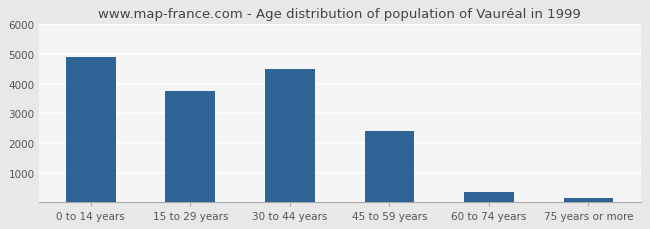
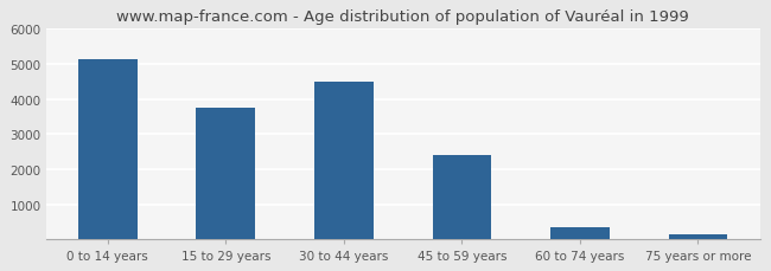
0 to 14 years: 4900 -> 5120
